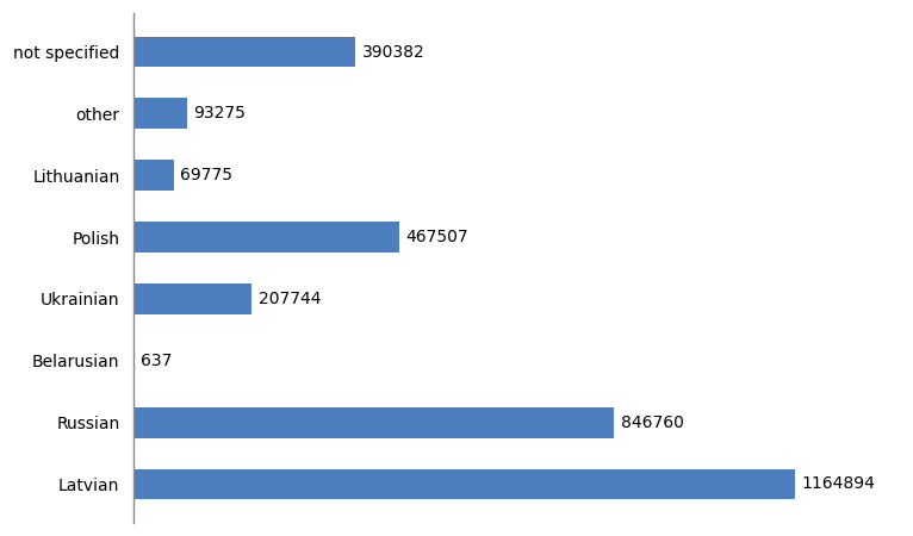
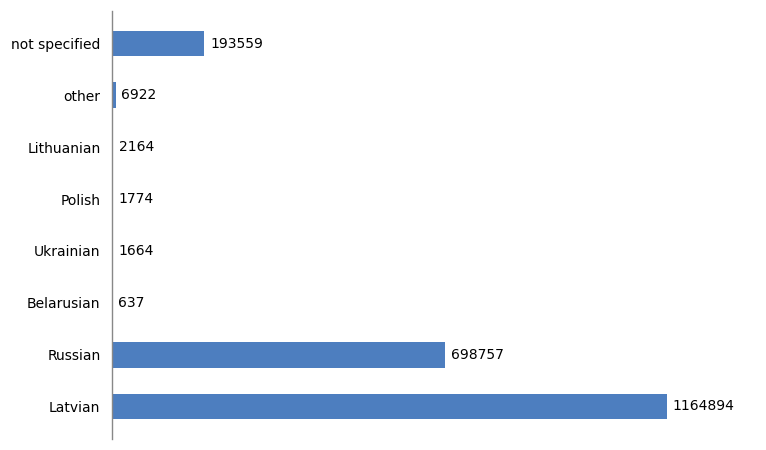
not specified: 390382 -> 193559
other: 93275 -> 6922
Lithuanian: 69775 -> 2164
Polish: 467507 -> 1774
Ukrainian: 207744 -> 1664
Russian: 846760 -> 698757
